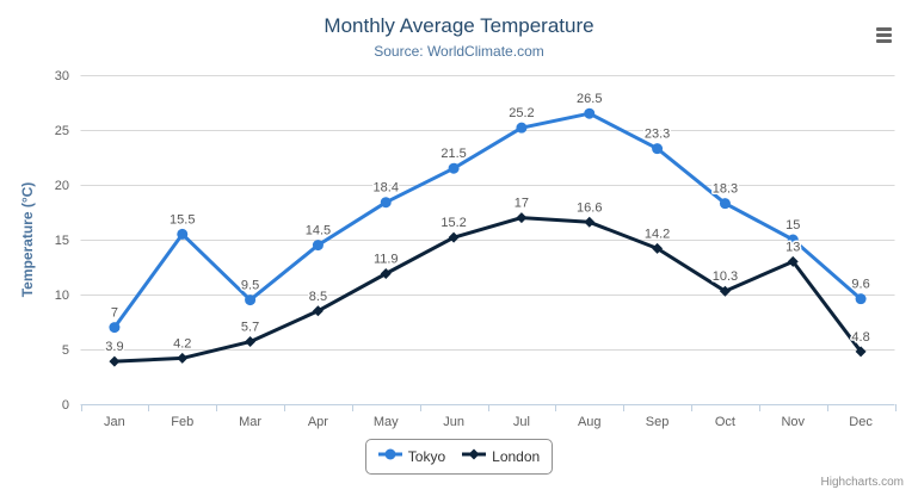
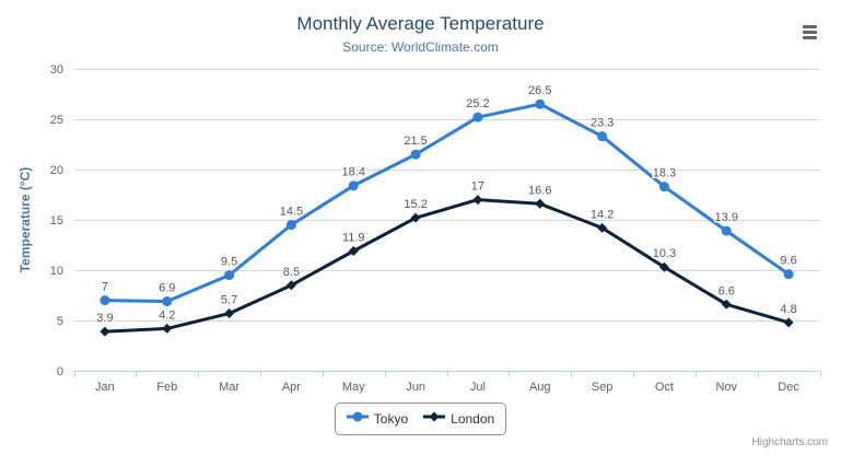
Tokyo/Feb: 15.5 -> 6.9
Tokyo/Nov: 15 -> 13.9
London/Nov: 13 -> 6.6
